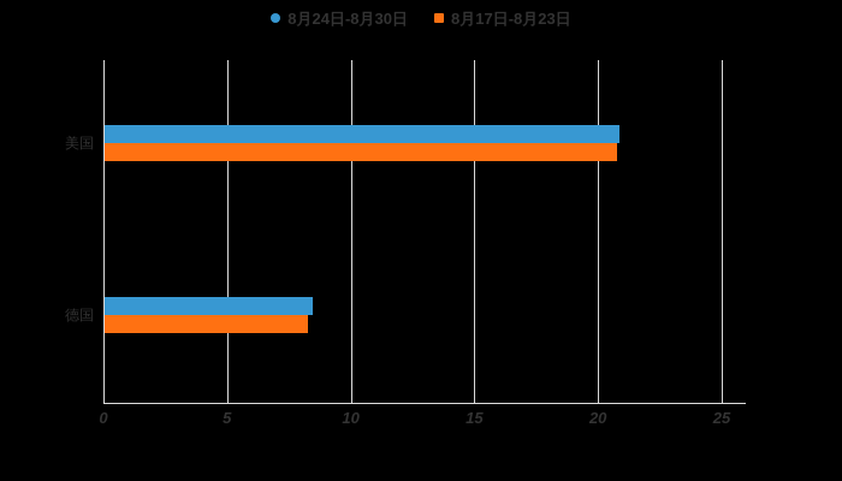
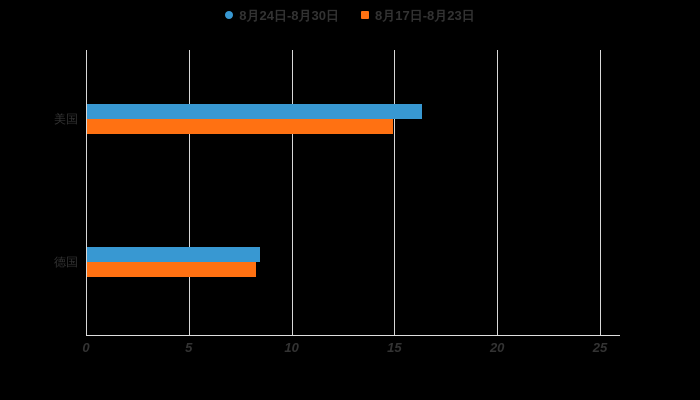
8月24日-8月30日/美国: 20.8 -> 16.3
8月17日-8月23日/美国: 20.7 -> 14.9
